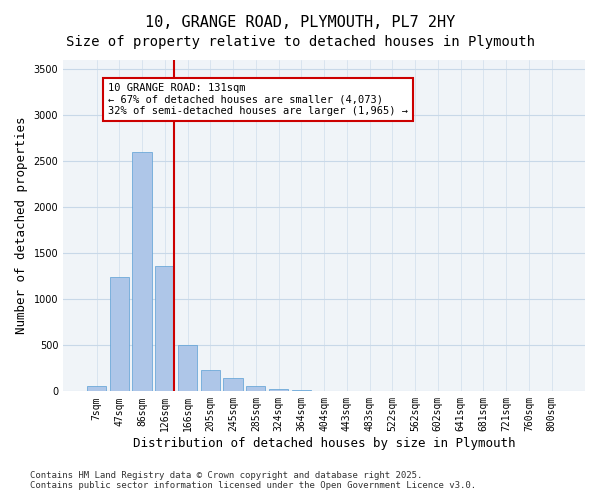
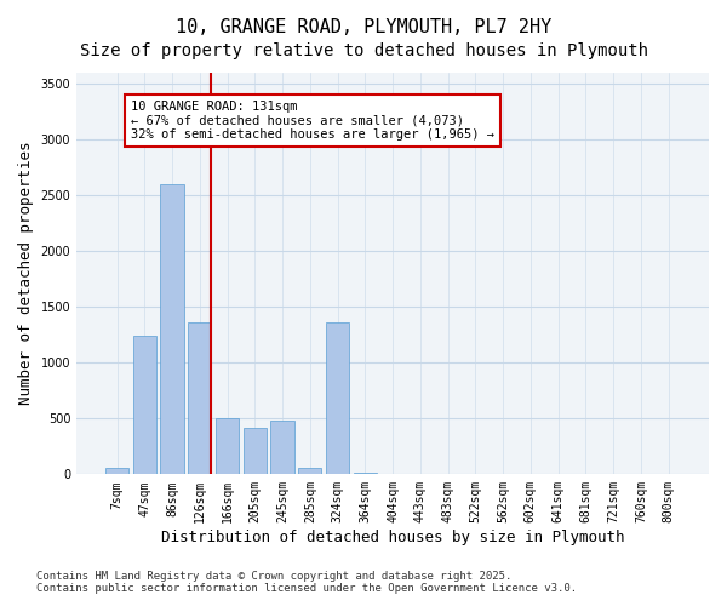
205sqm: 230 -> 420
245sqm: 150 -> 480
324sqm: 30 -> 1360
